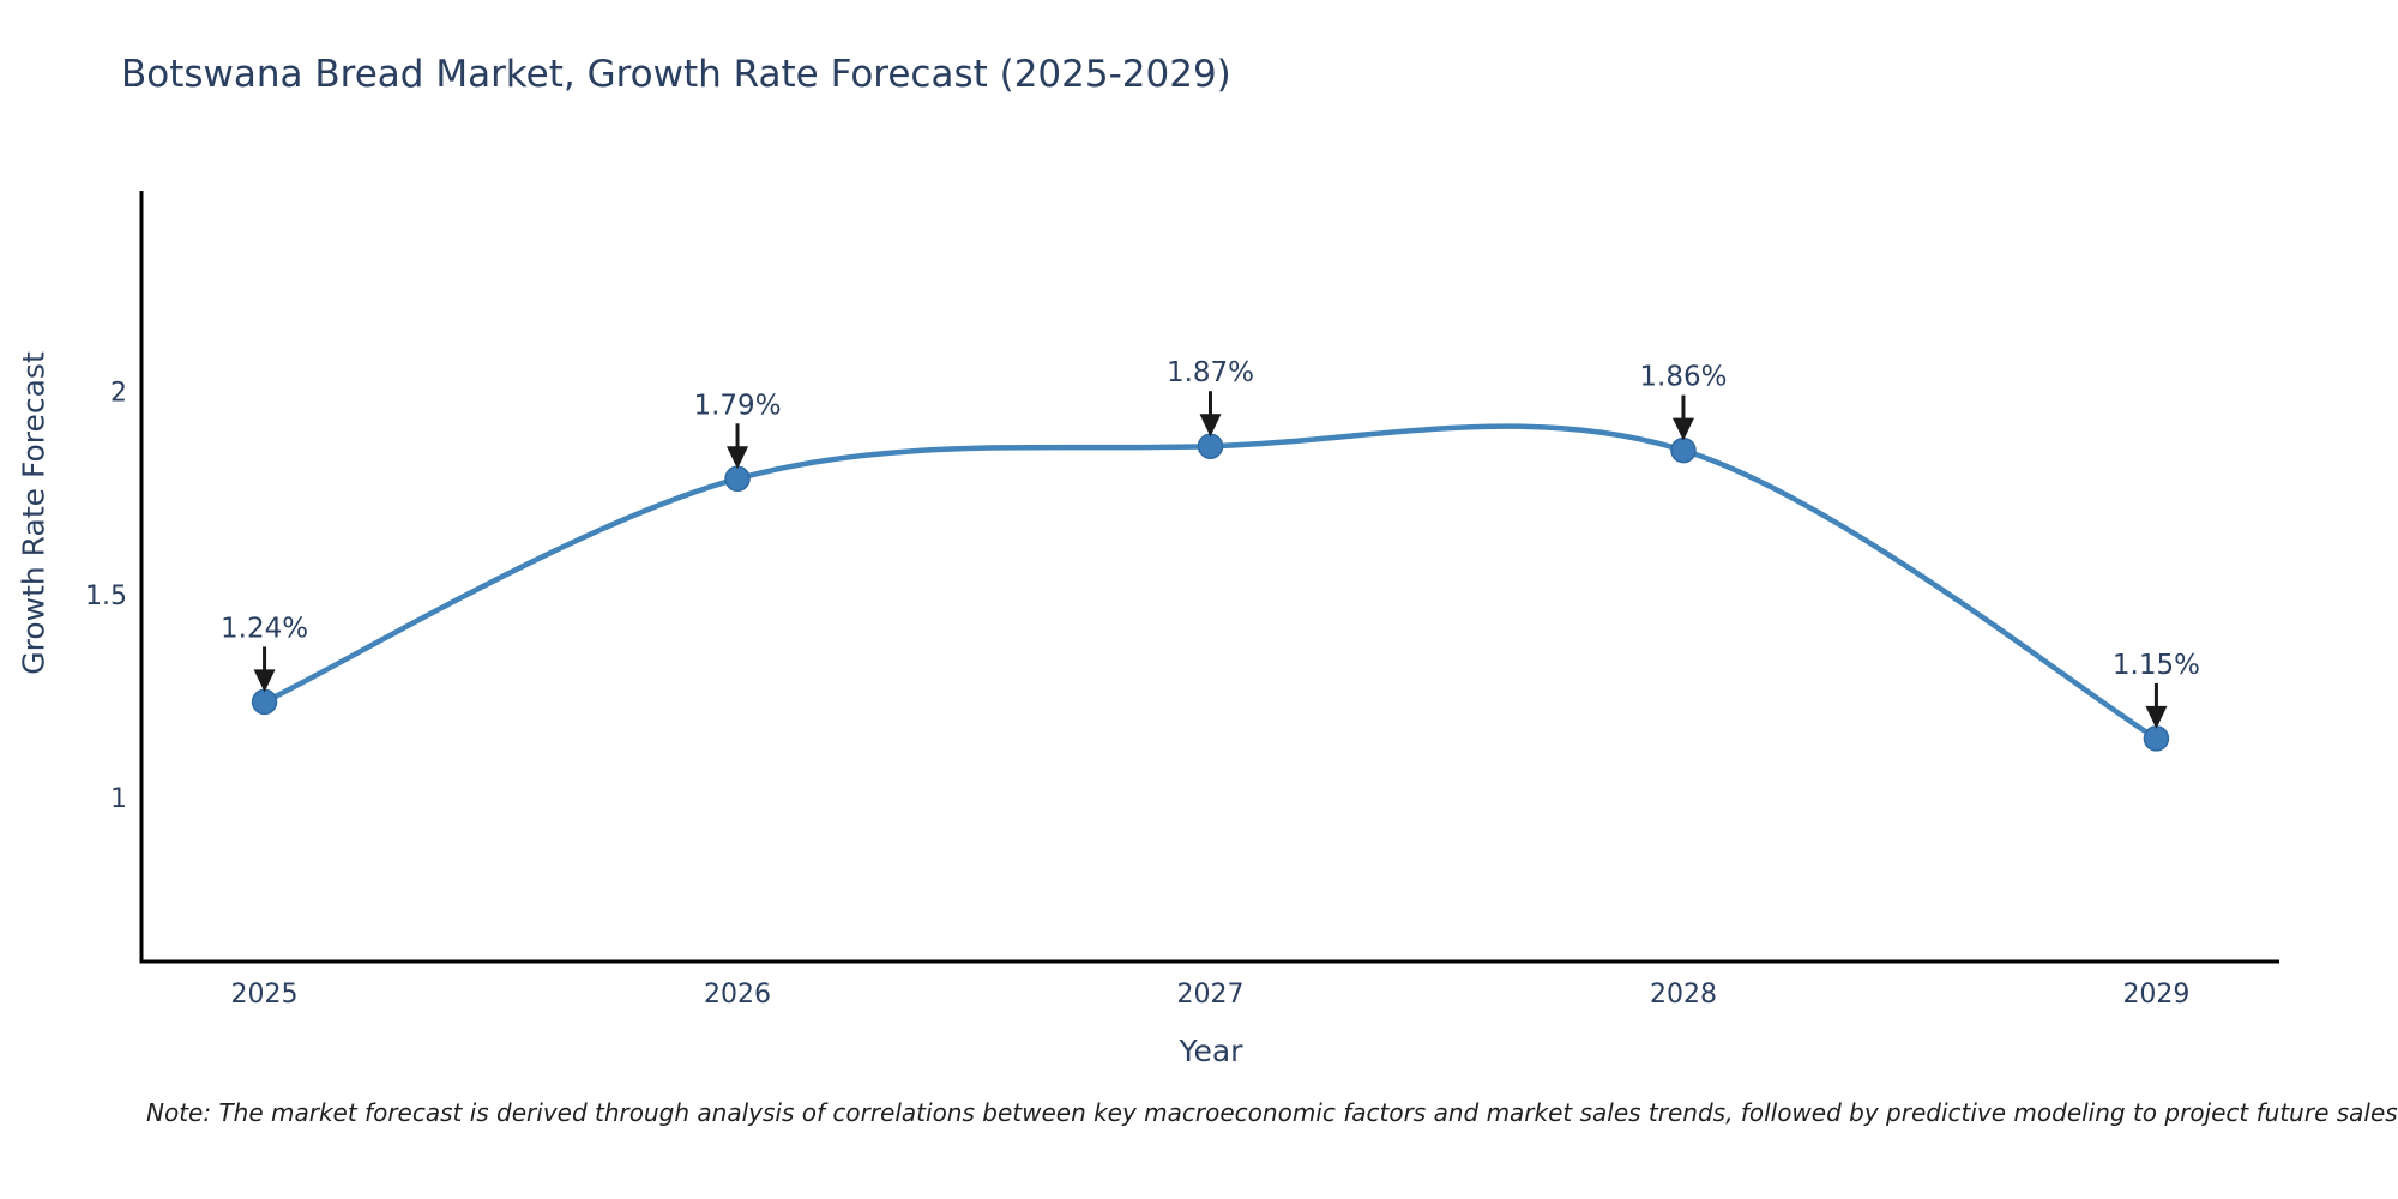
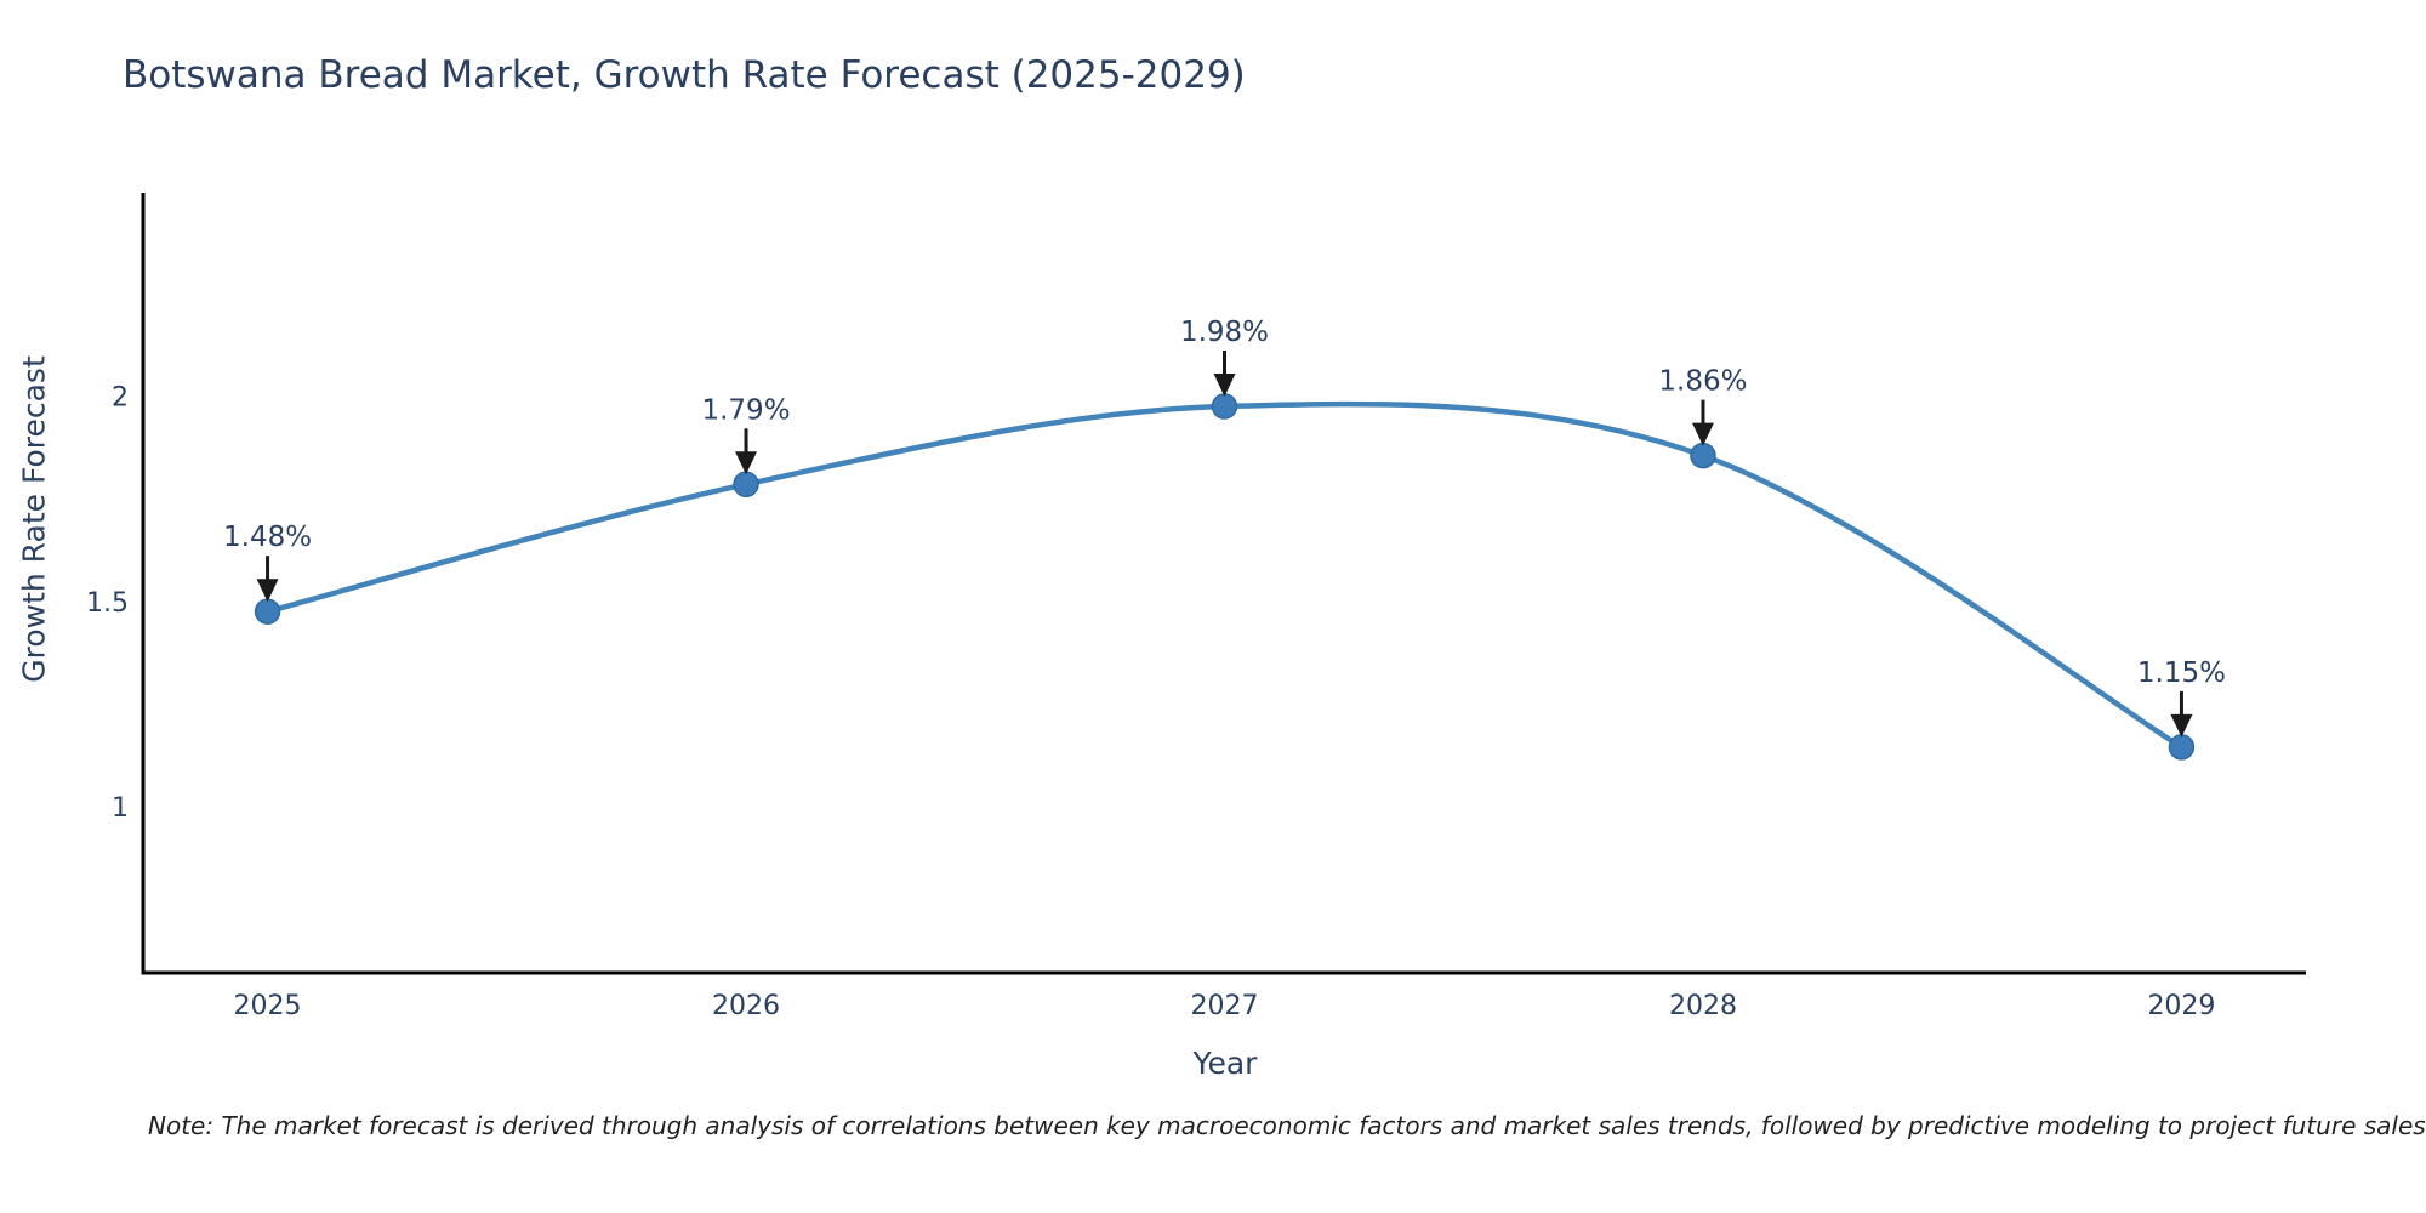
2025: 1.24% -> 1.48%
2027: 1.87% -> 1.98%
